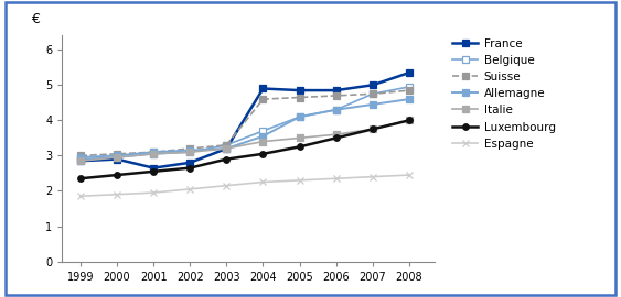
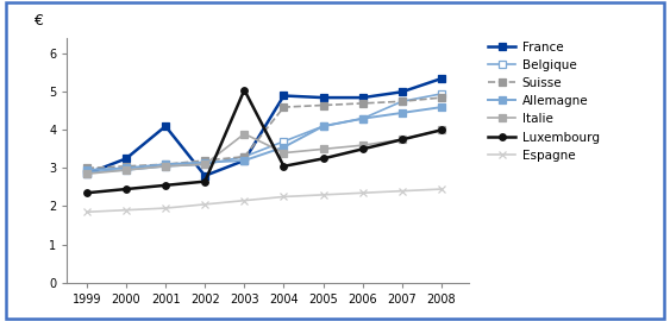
France/2000: 2.90 -> 3.25
France/2001: 2.65 -> 4.10
Italie/2003: 3.20 -> 3.90
Luxembourg/2003: 2.90 -> 5.05
